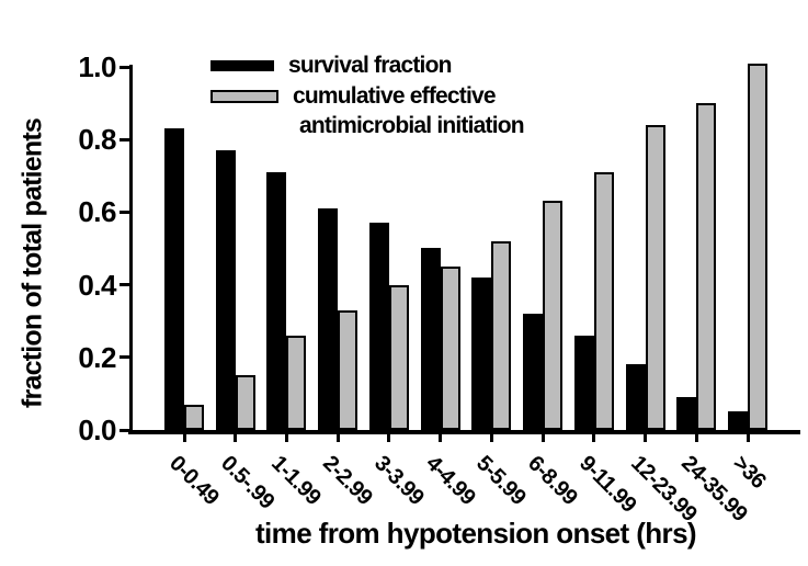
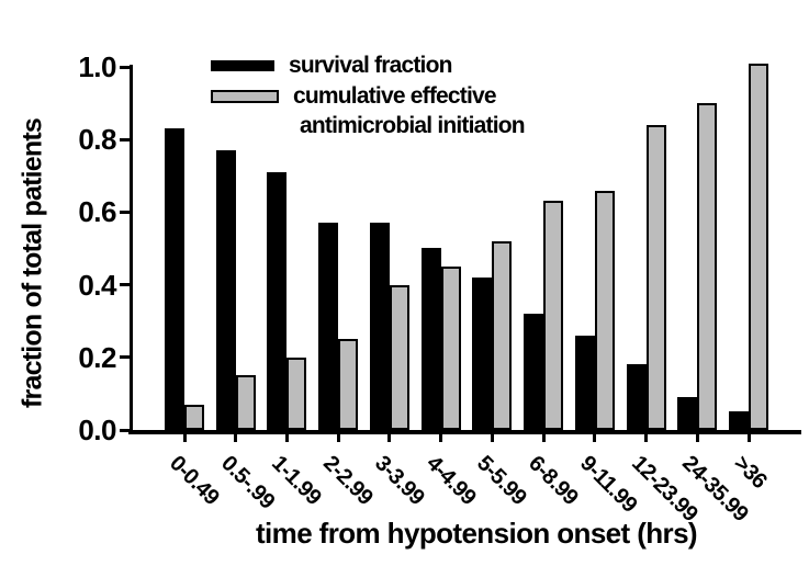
cumulative effective antimicrobial initiation/1-1.99: 0.26 -> 0.20
survival fraction/2-2.99: 0.61 -> 0.57
cumulative effective antimicrobial initiation/2-2.99: 0.33 -> 0.25
cumulative effective antimicrobial initiation/9-11.99: 0.71 -> 0.66
